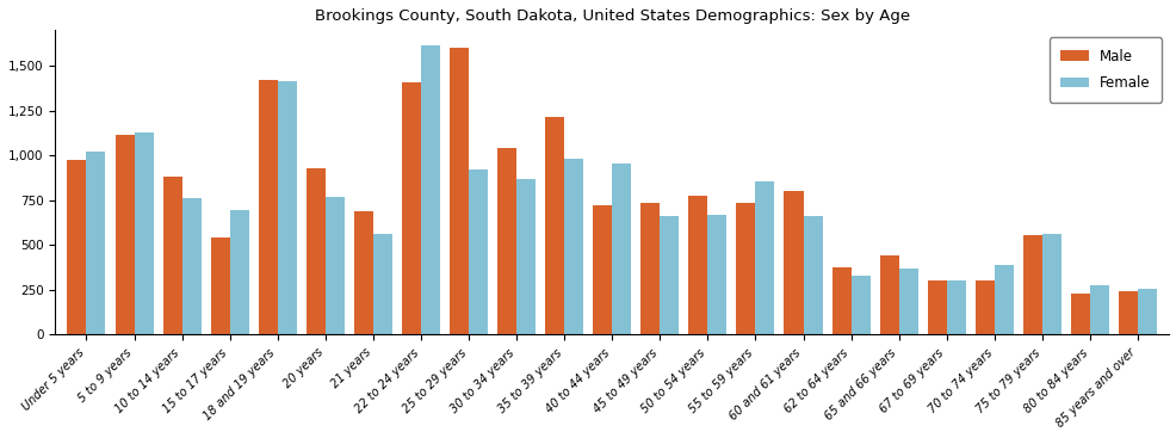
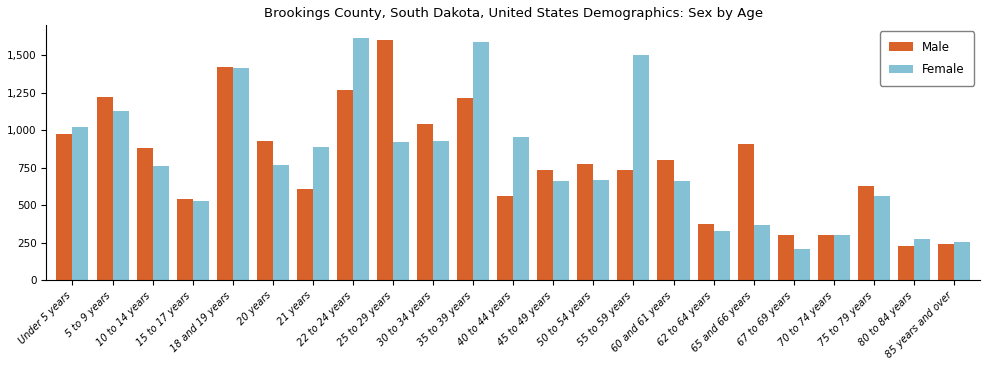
Male/5 to 9 years: 1,120 -> 1,220
Female/15 to 17 years: 700 -> 530
Male/21 years: 690 -> 610
Female/21 years: 560 -> 890
Male/22 to 24 years: 1,410 -> 1,270
Female/30 to 34 years: 870 -> 930
Female/35 to 39 years: 980 -> 1,590
Male/40 to 44 years: 720 -> 560
Female/55 to 59 years: 860 -> 1,500
Male/65 and 66 years: 440 -> 910
Female/67 to 69 years: 300 -> 210
Female/70 to 74 years: 390 -> 300
Male/75 to 79 years: 560 -> 630
